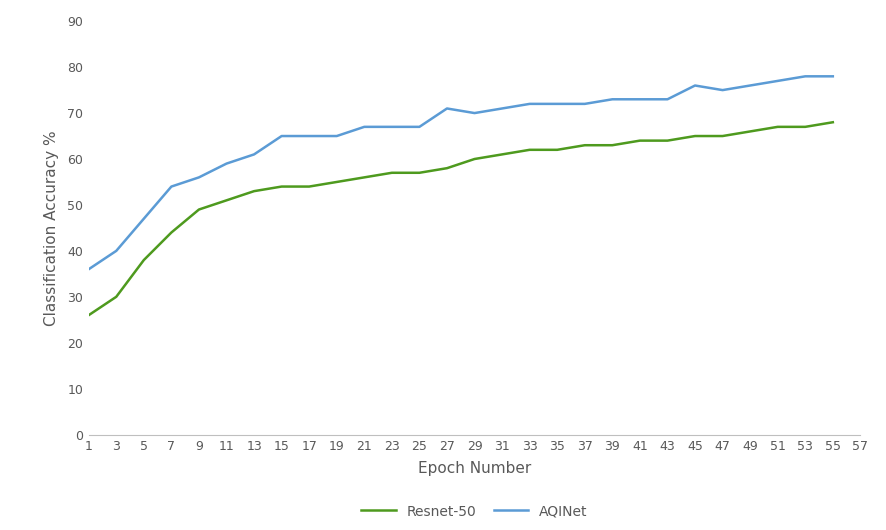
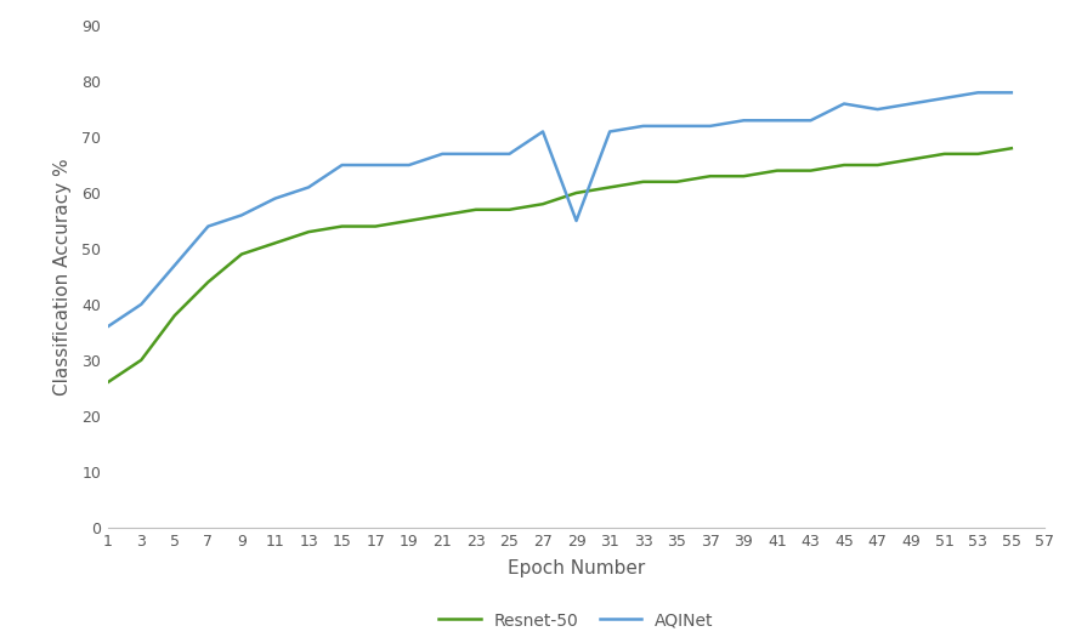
AQINet/29: 70 -> 55
